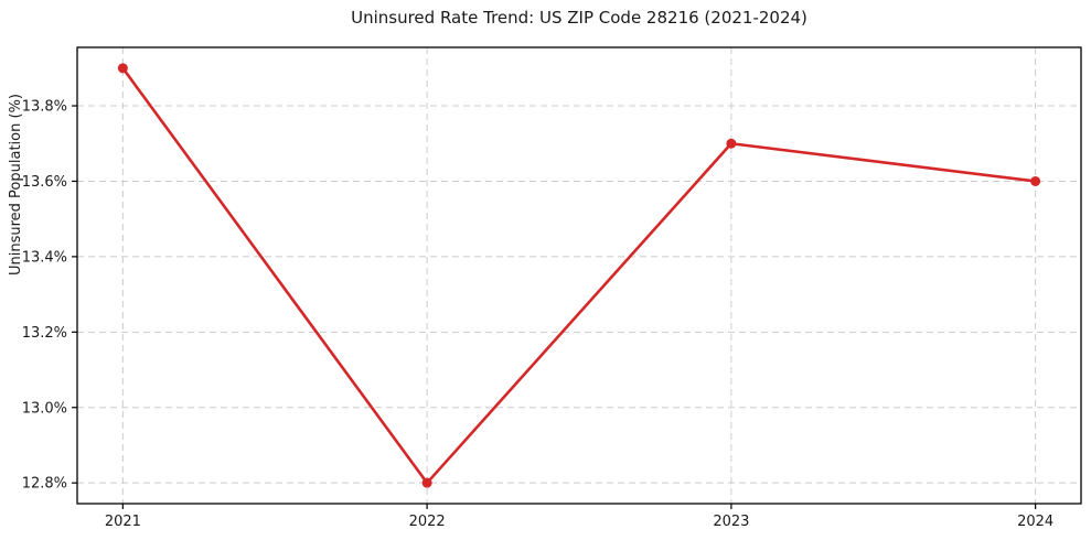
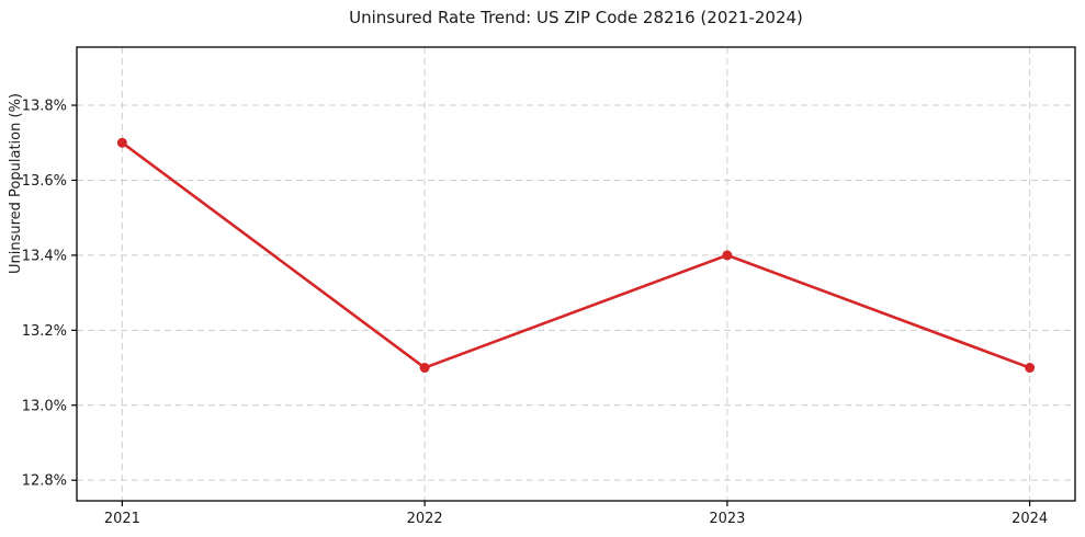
2021: 13.9% -> 13.7%
2022: 12.8% -> 13.1%
2023: 13.7% -> 13.4%
2024: 13.6% -> 13.1%
